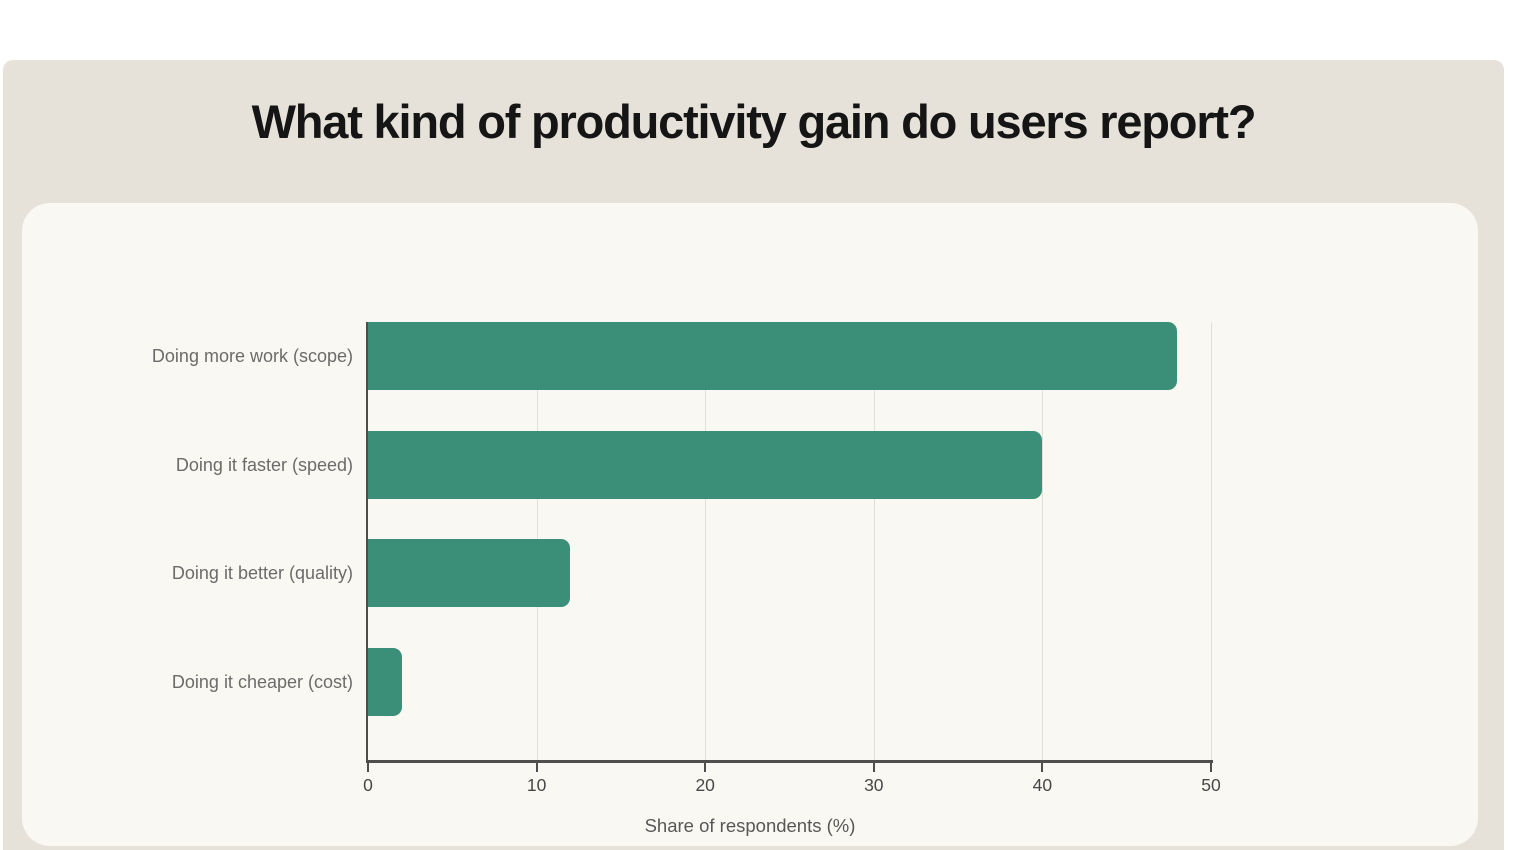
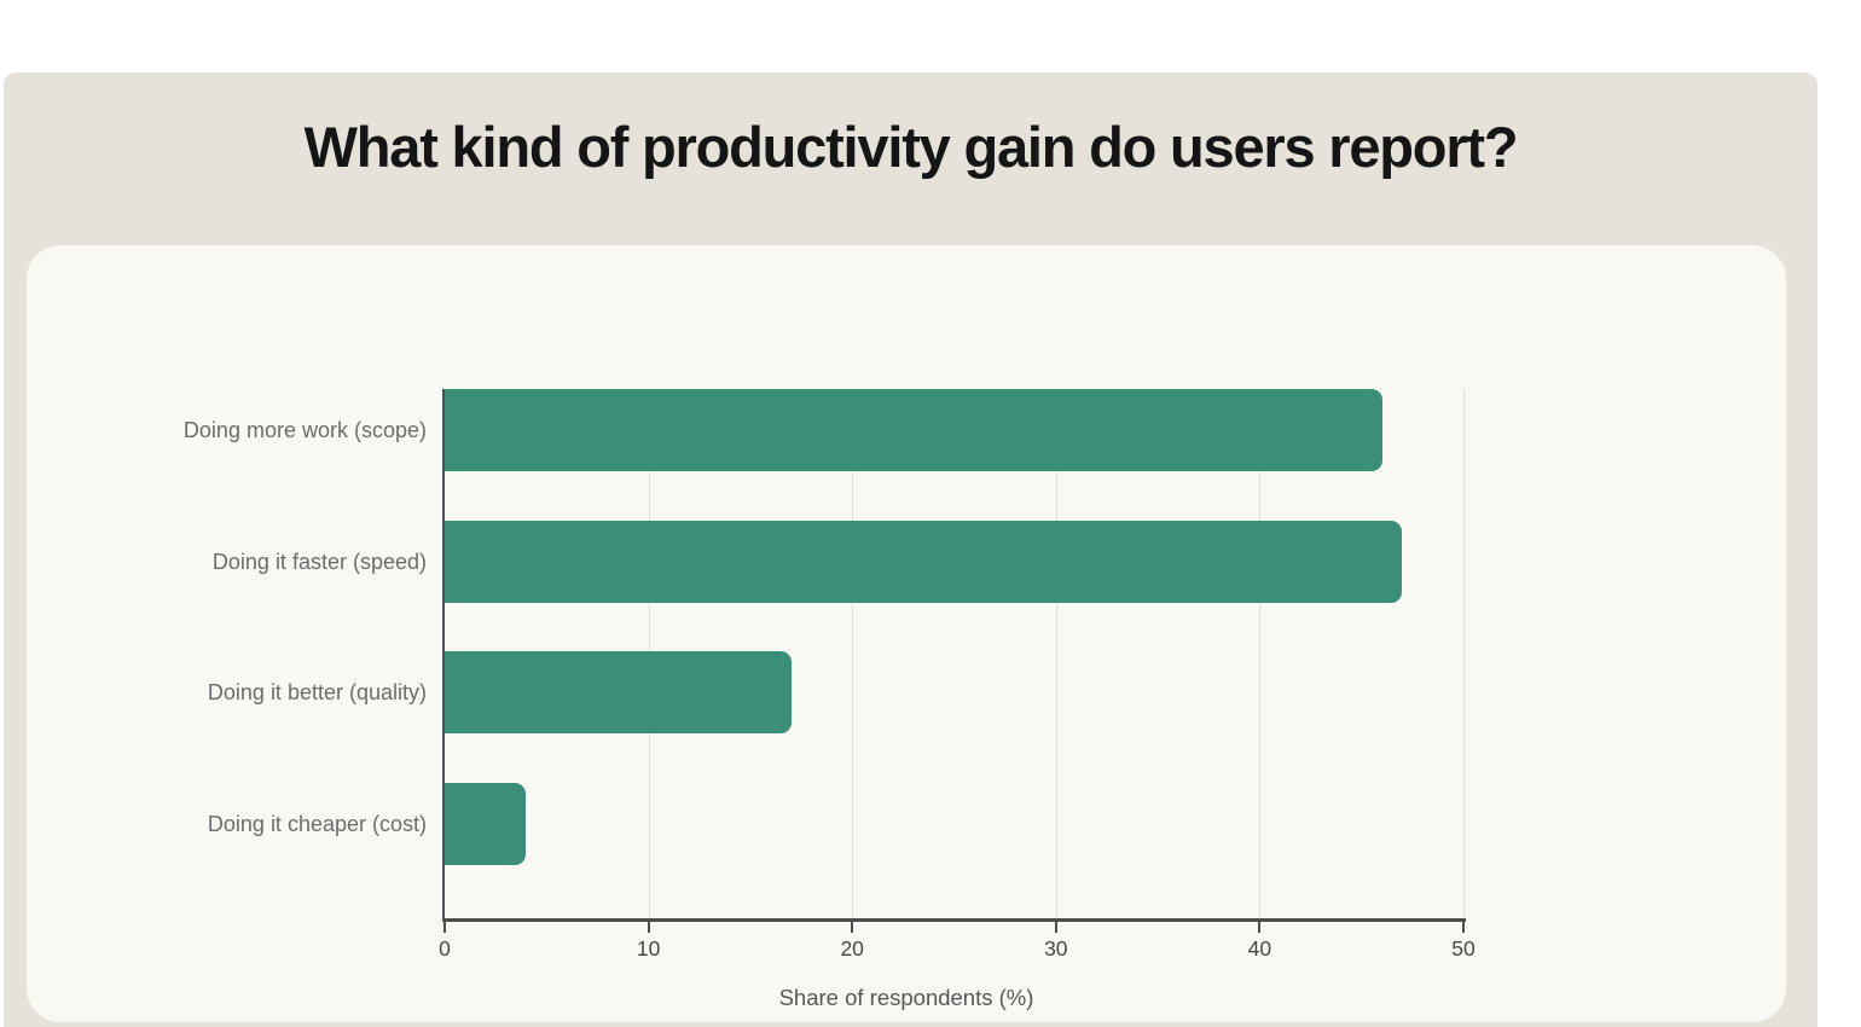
Doing more work (scope): 48 -> 46
Doing it faster (speed): 40 -> 47
Doing it better (quality): 12 -> 17
Doing it cheaper (cost): 2 -> 4
